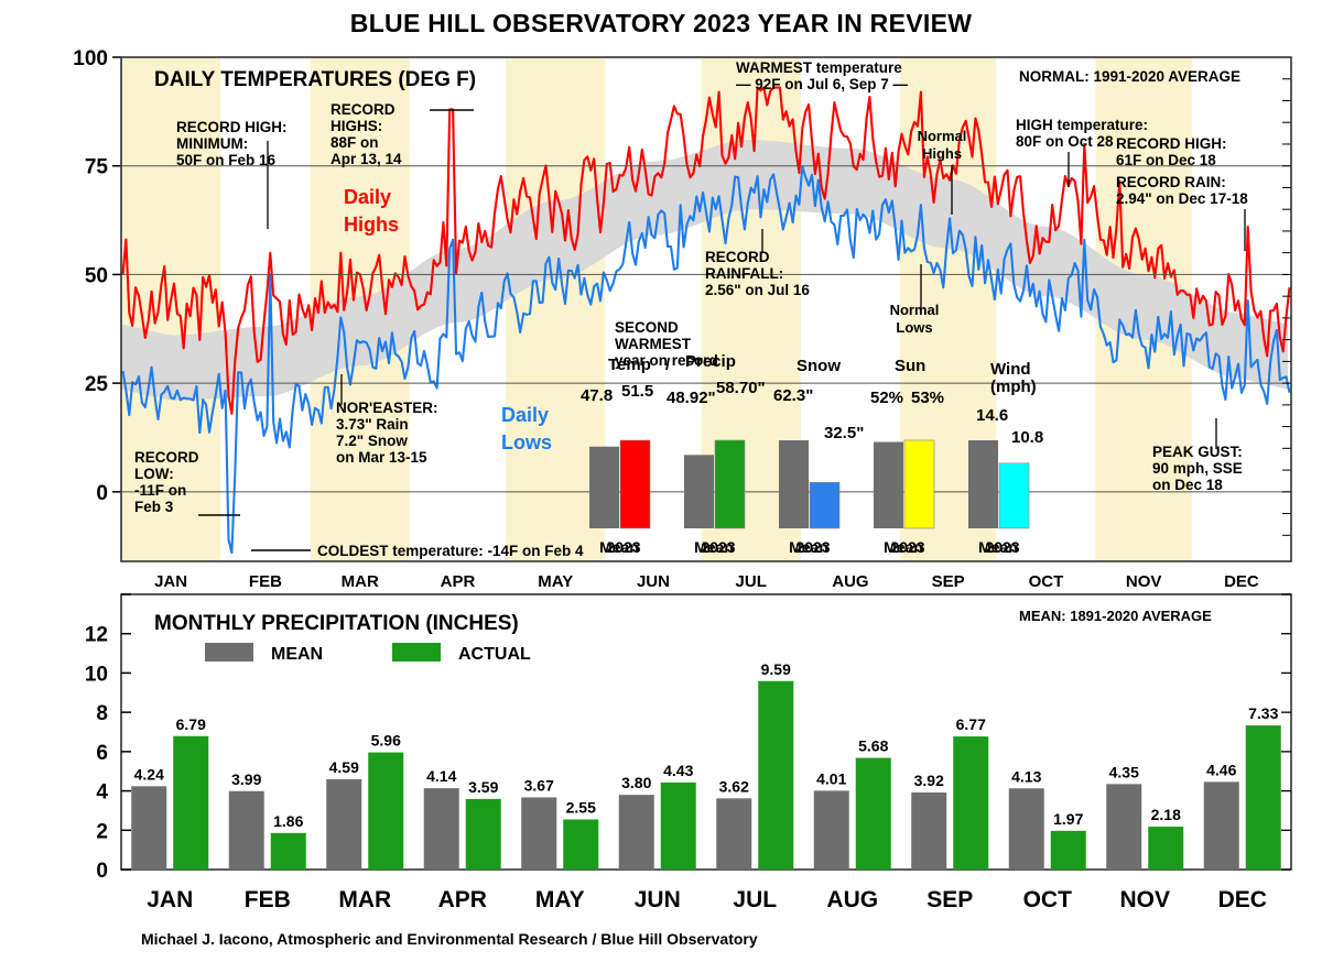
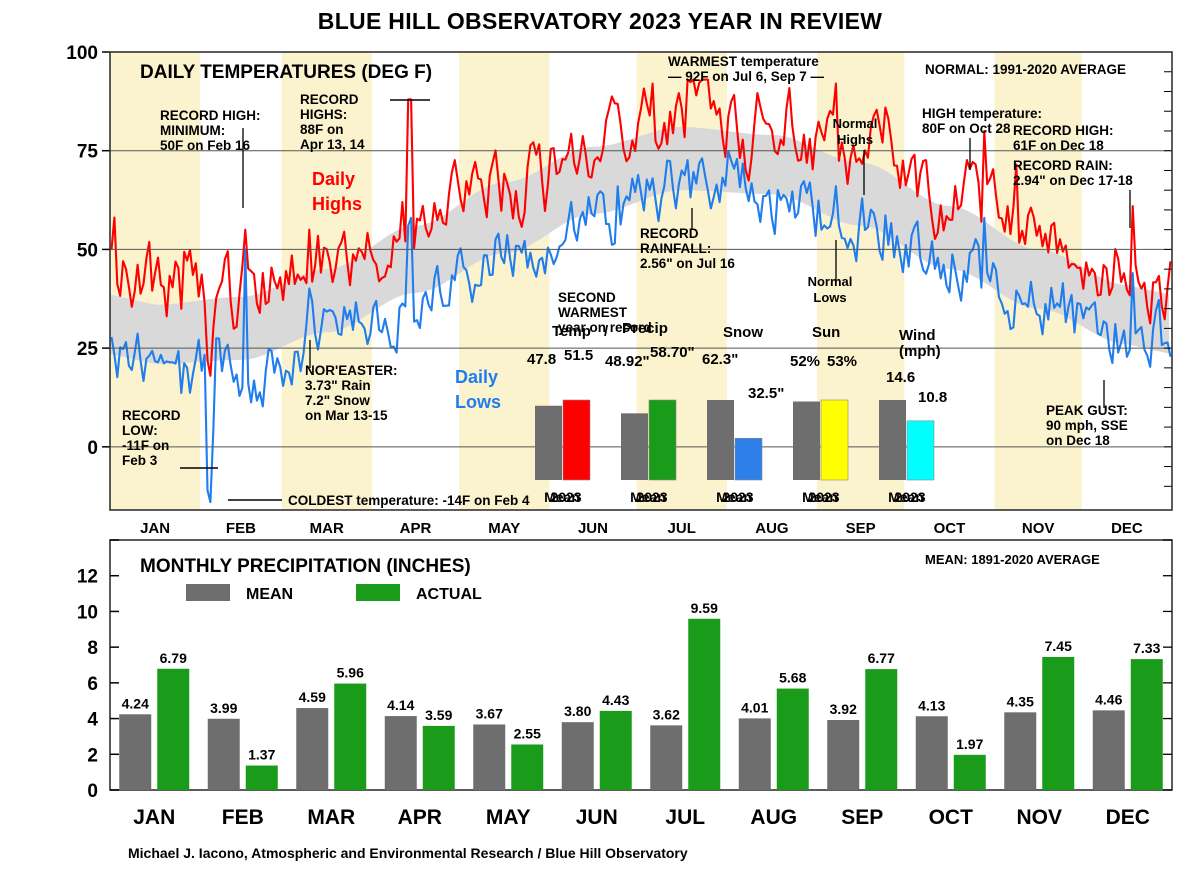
MONTHLY PRECIPITATION (INCHES)/ACTUAL/FEB: 1.86 -> 1.37
MONTHLY PRECIPITATION (INCHES)/ACTUAL/NOV: 2.18 -> 7.45
